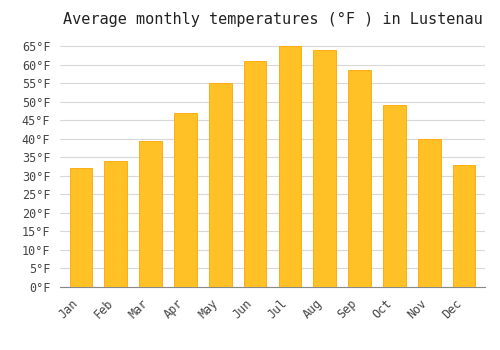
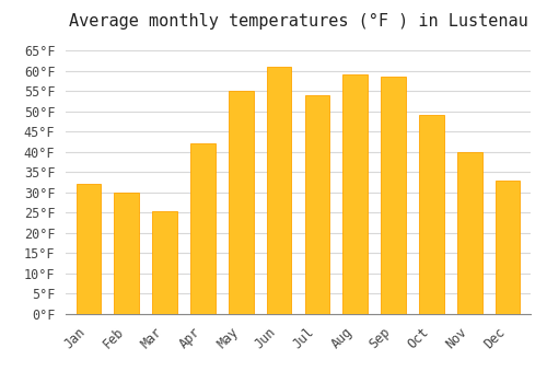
Feb: 34.0°F -> 30.0°F
Mar: 39.5°F -> 25.5°F
Apr: 47.0°F -> 42.0°F
Jul: 65.0°F -> 54.0°F
Aug: 64.0°F -> 59.0°F
